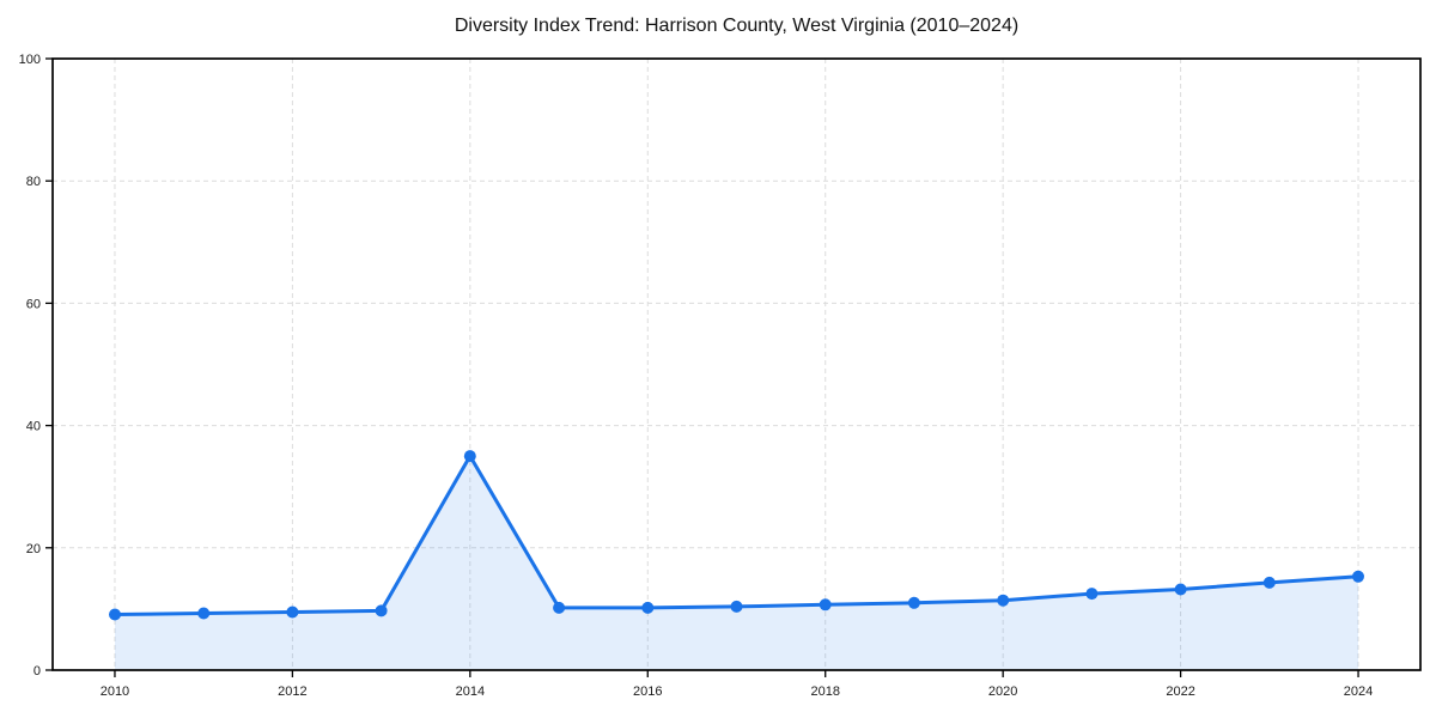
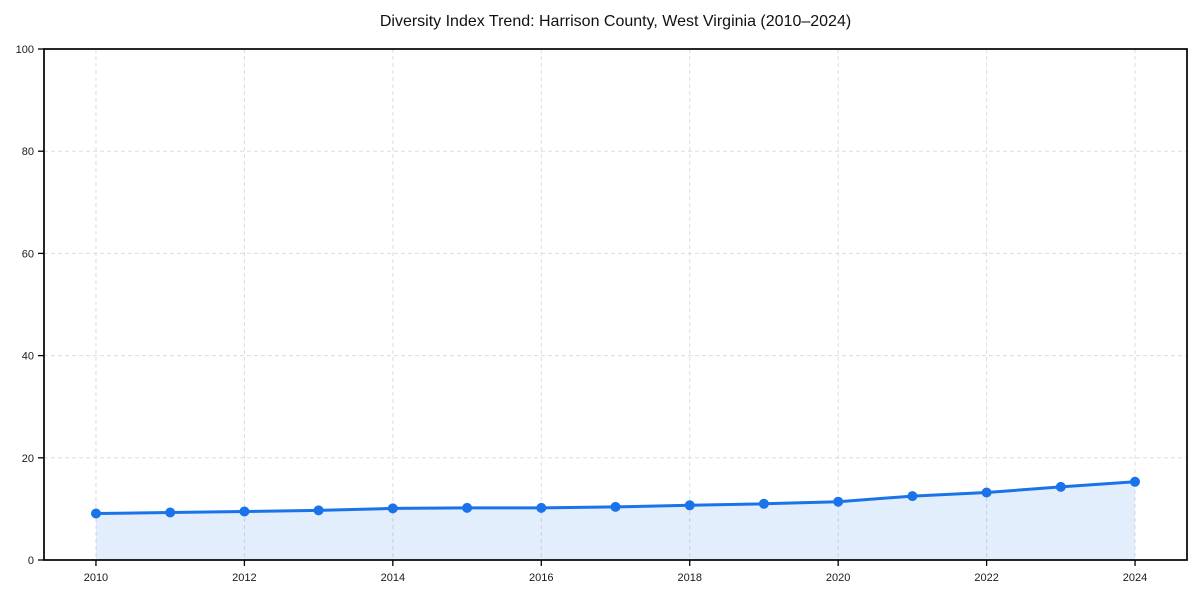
2014: 35 -> 10
